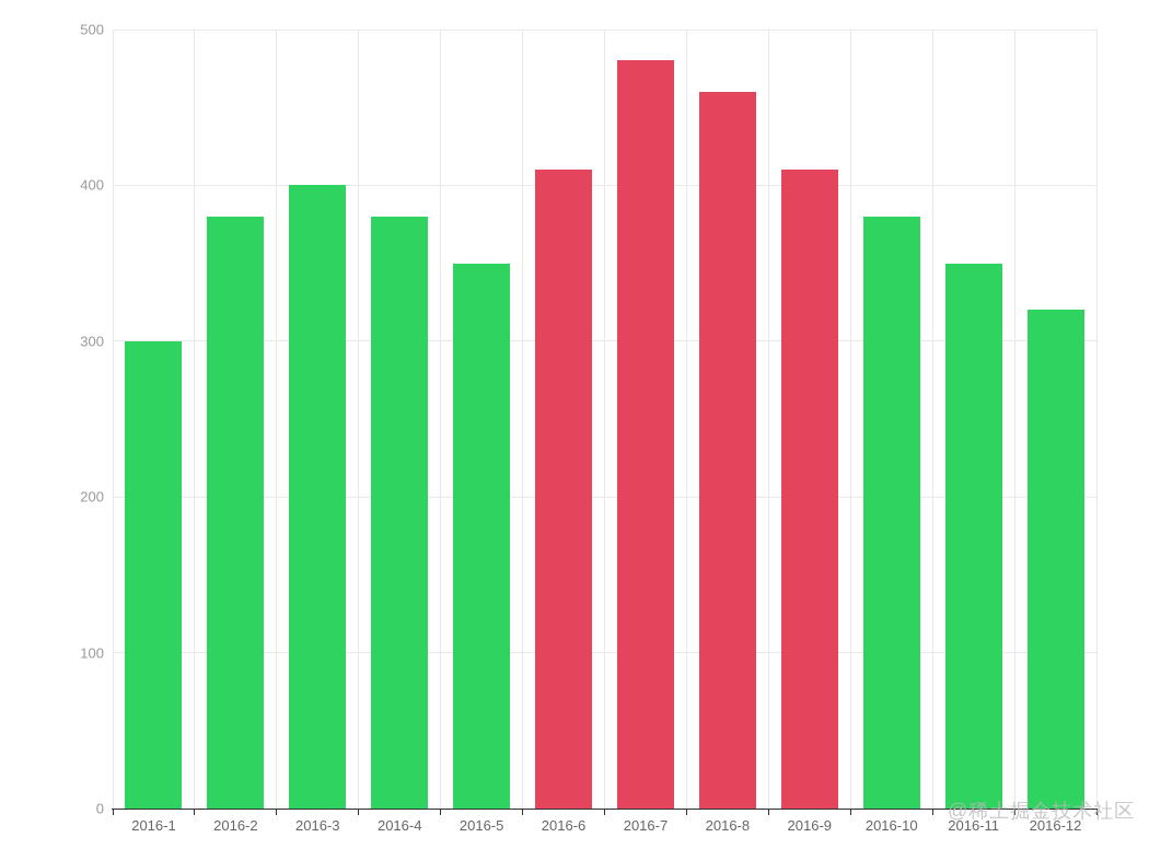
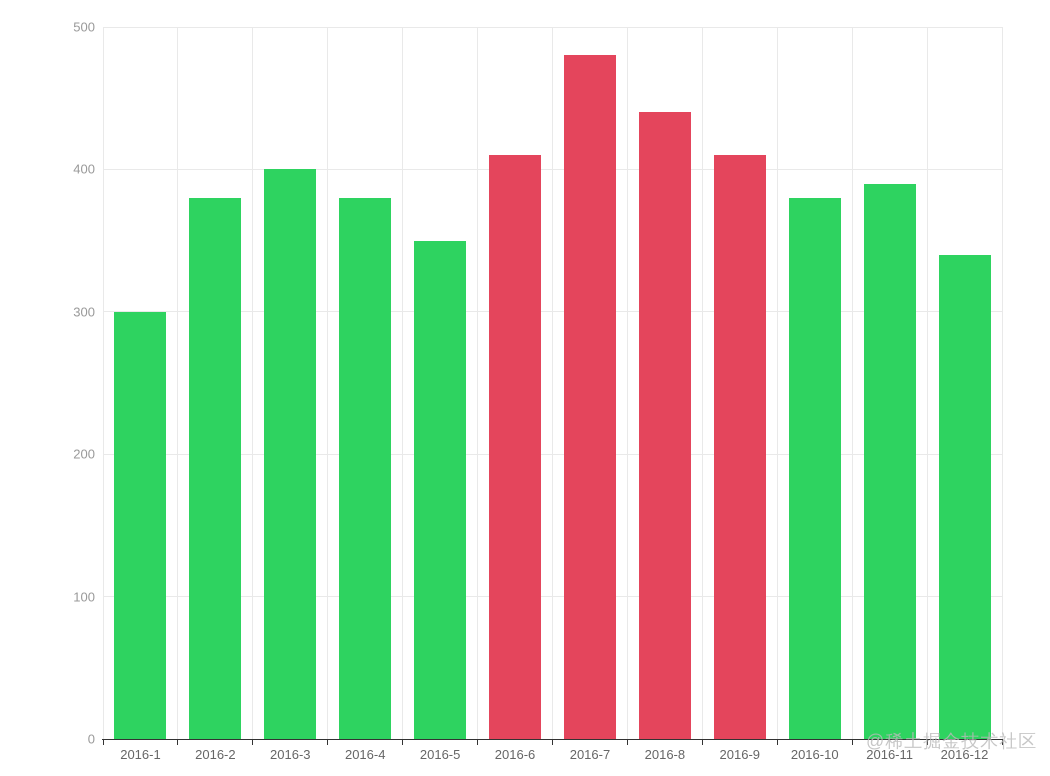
2016-8: 460 -> 440
2016-11: 350 -> 390
2016-12: 320 -> 340
